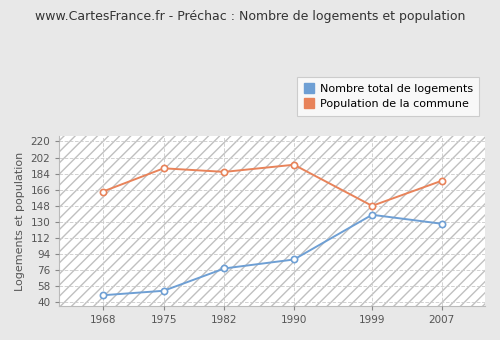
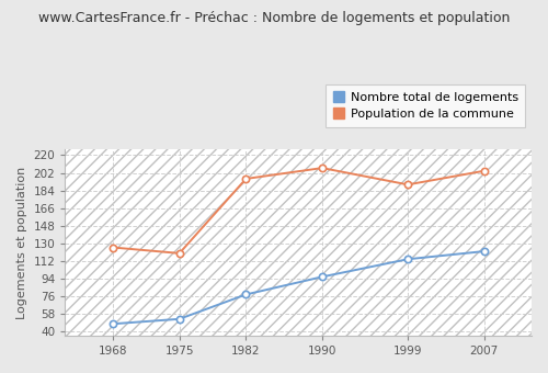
Population de la commune/1968: 164 -> 126
Population de la commune/1975: 190 -> 120
Population de la commune/1982: 186 -> 196
Nombre total de logements/1990: 88 -> 96
Population de la commune/1990: 194 -> 207
Nombre total de logements/1999: 138 -> 114
Population de la commune/1999: 148 -> 190
Nombre total de logements/2007: 128 -> 122
Population de la commune/2007: 176 -> 204
